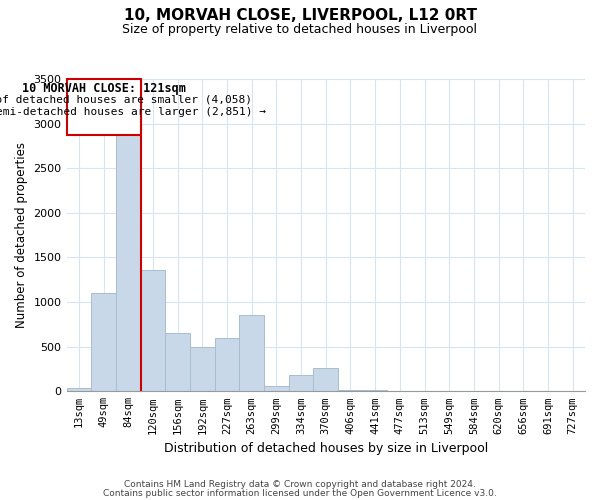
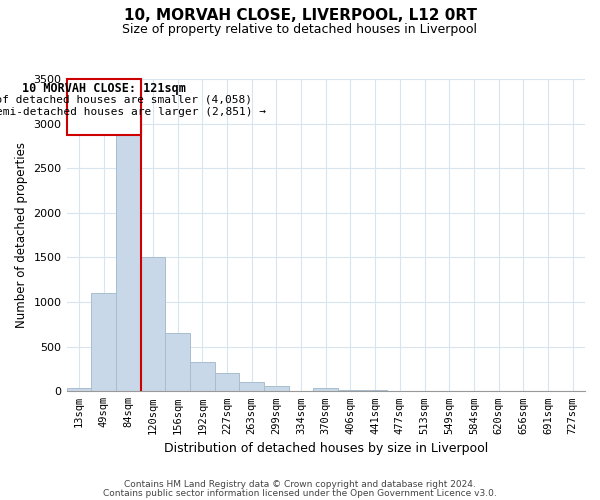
120sqm: 1360 -> 1510
192sqm: 500 -> 330
227sqm: 600 -> 200
263sqm: 860 -> 100
334sqm: 180 -> 0
370sqm: 260 -> 40
